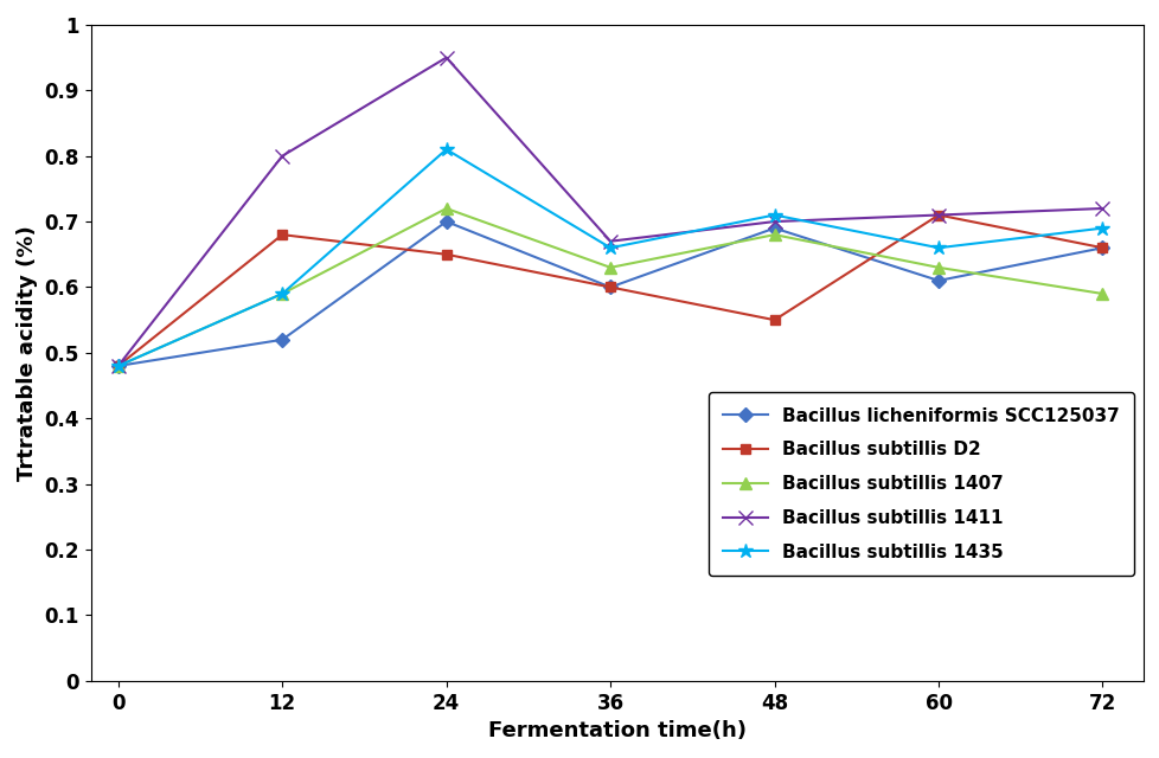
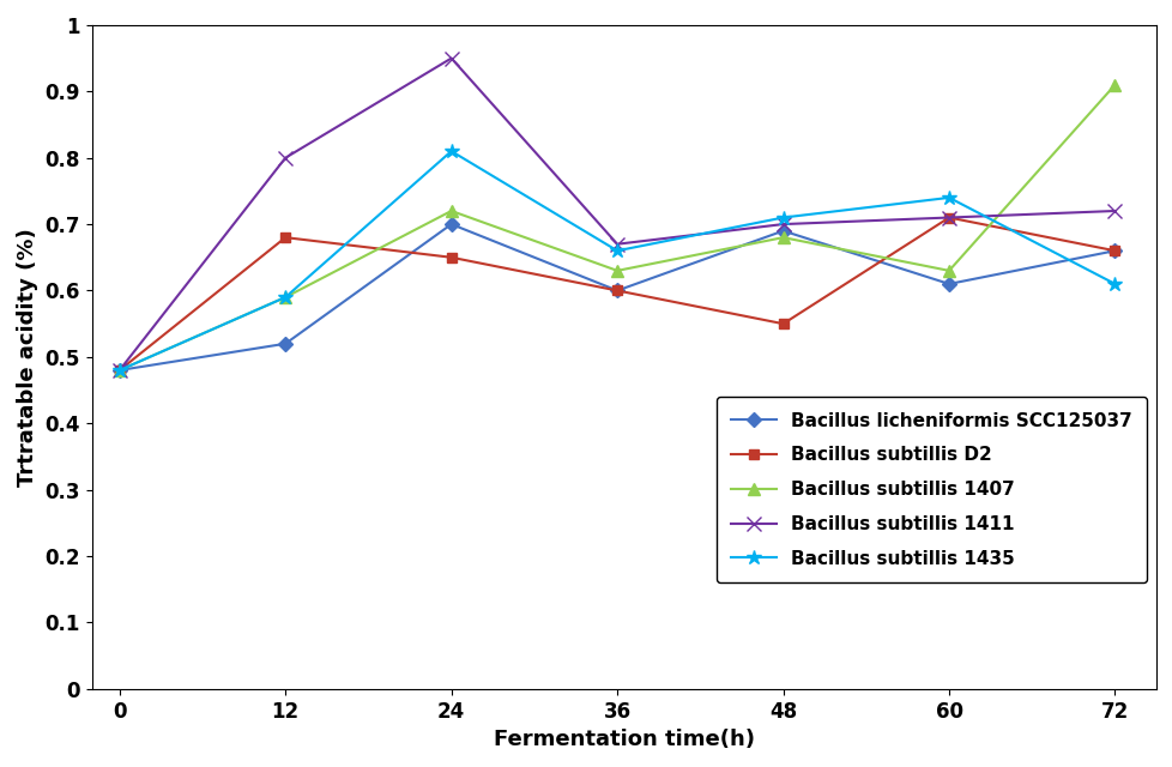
Bacillus subtillis 1435/60: 0.66 -> 0.74
Bacillus subtillis 1407/72: 0.59 -> 0.91
Bacillus subtillis 1435/72: 0.69 -> 0.61
